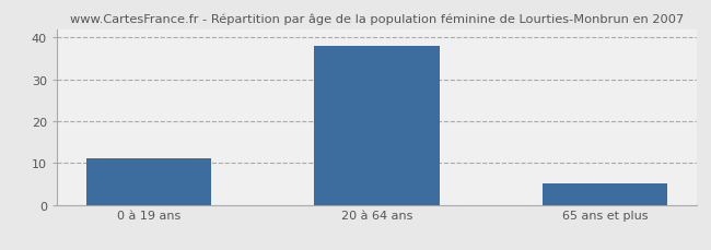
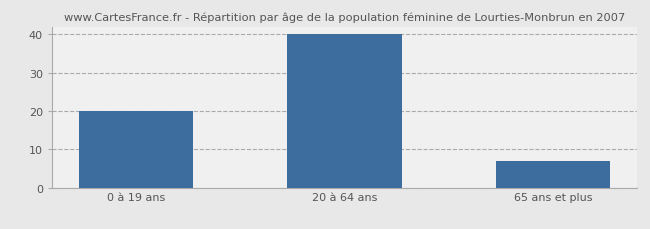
0 à 19 ans: 11 -> 20
20 à 64 ans: 38 -> 40
65 ans et plus: 5 -> 7
